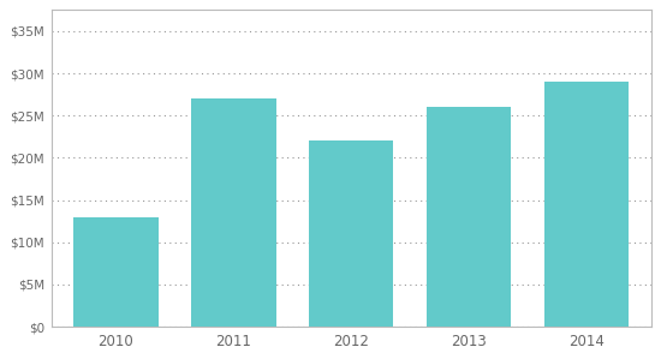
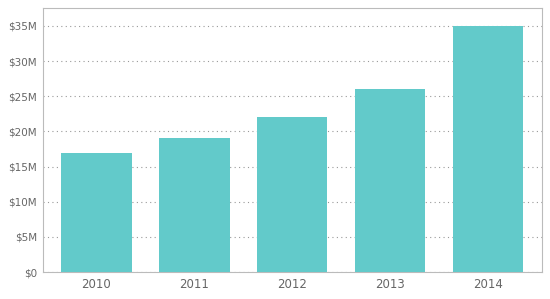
2010: $13M -> $17M
2011: $27M -> $19M
2014: $29M -> $35M
